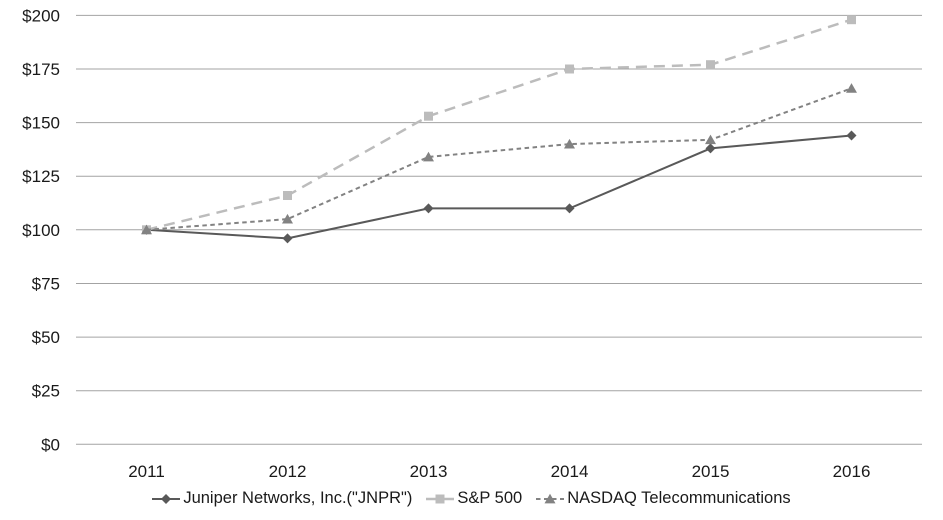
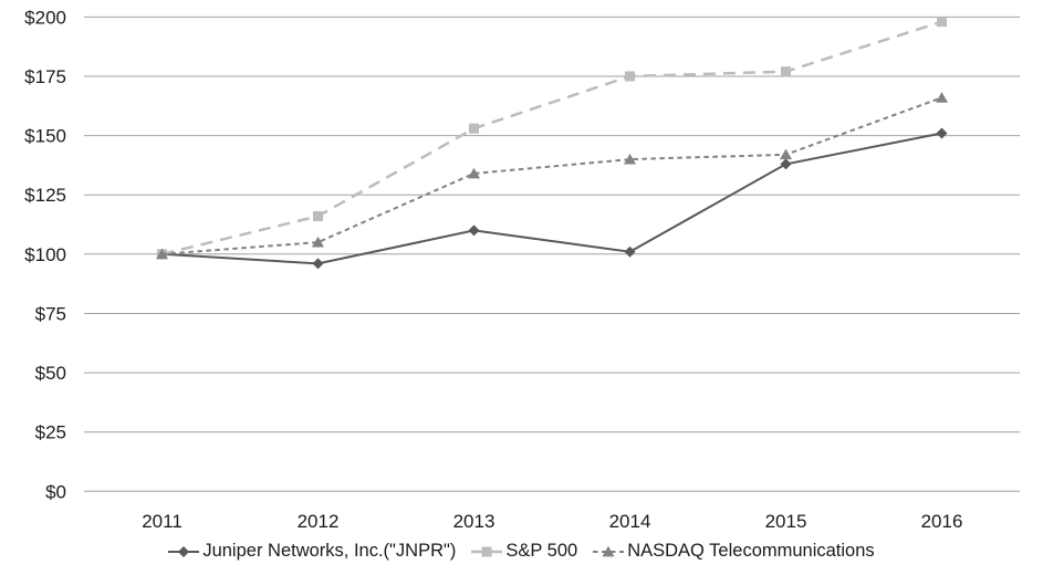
Juniper Networks, Inc.("JNPR")/2014: $110 -> $101
Juniper Networks, Inc.("JNPR")/2016: $144 -> $151
